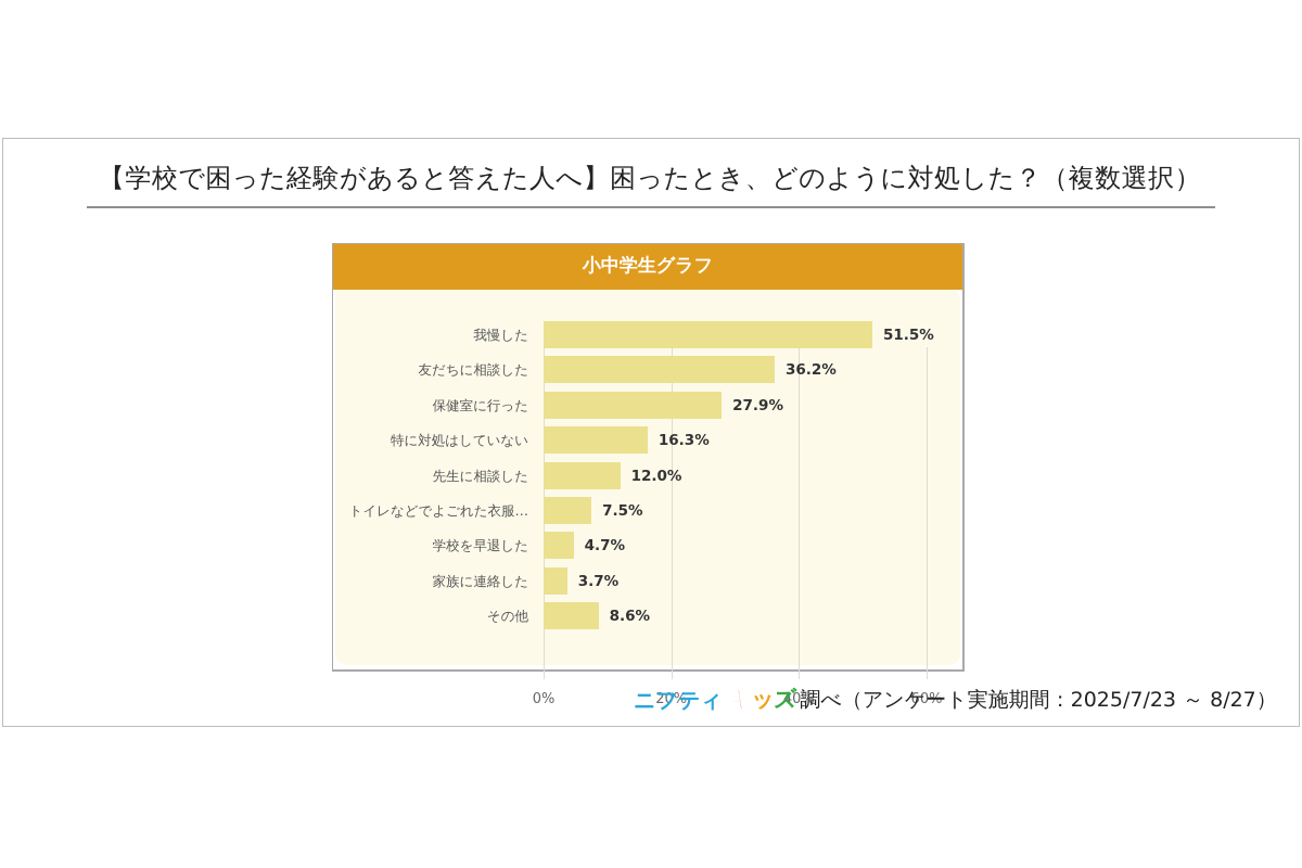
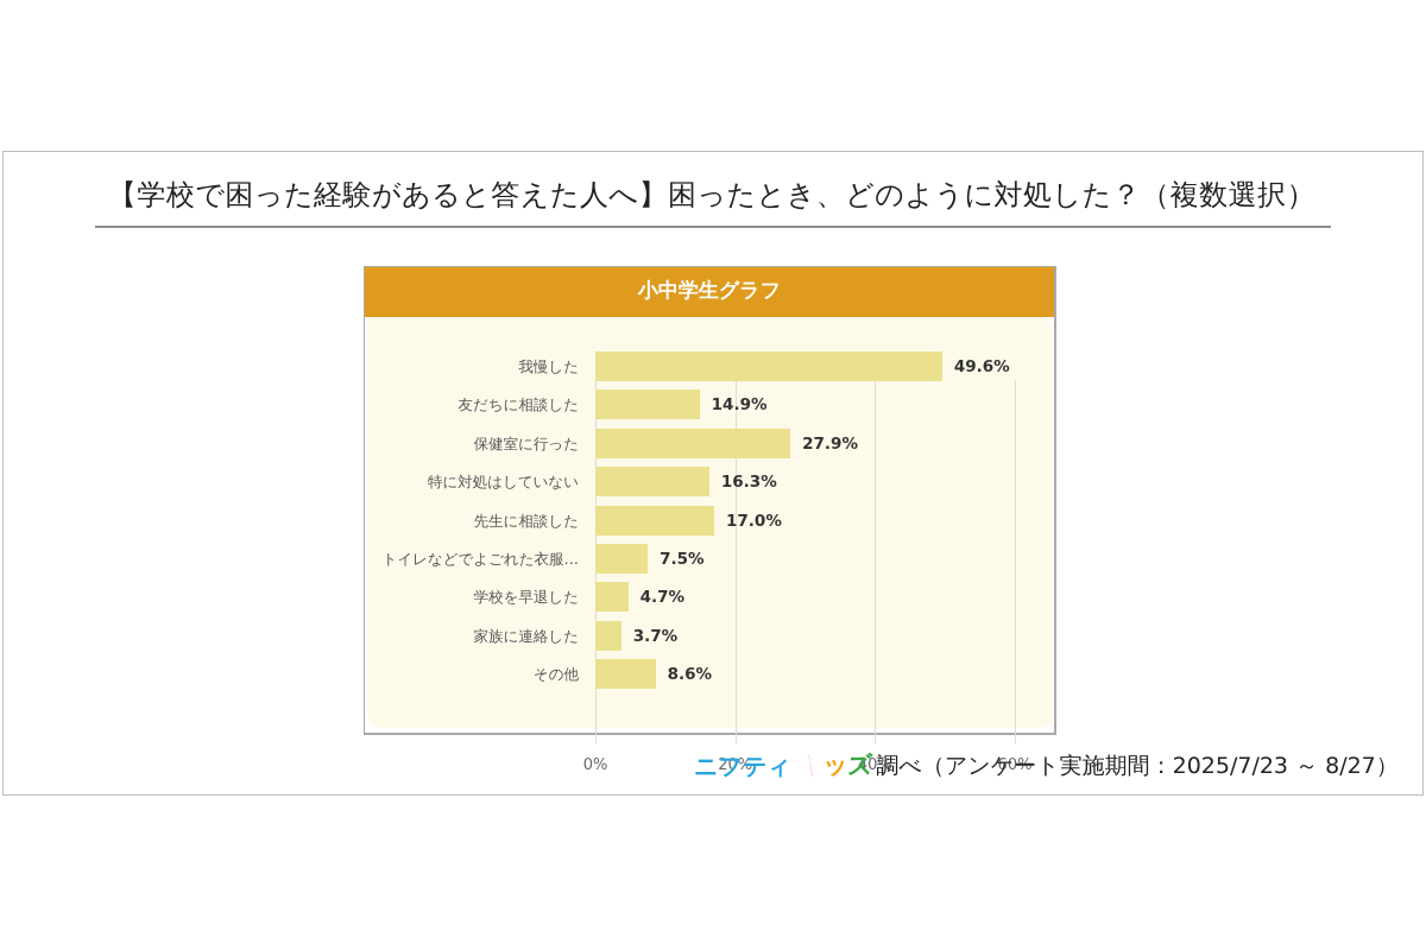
我慢した: 51.5% -> 49.6%
友だちに相談した: 36.2% -> 14.9%
先生に相談した: 12.0% -> 17.0%
